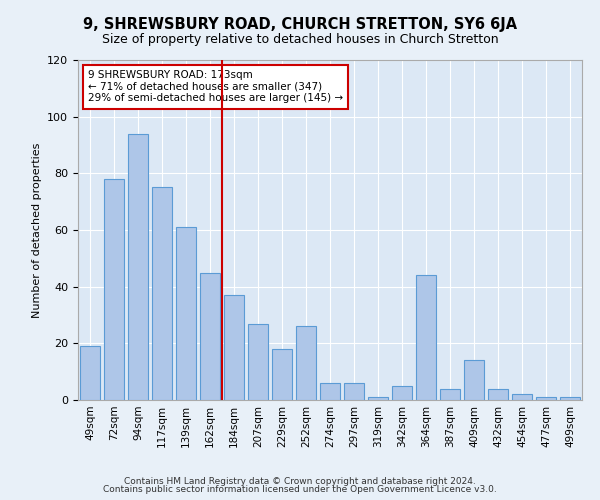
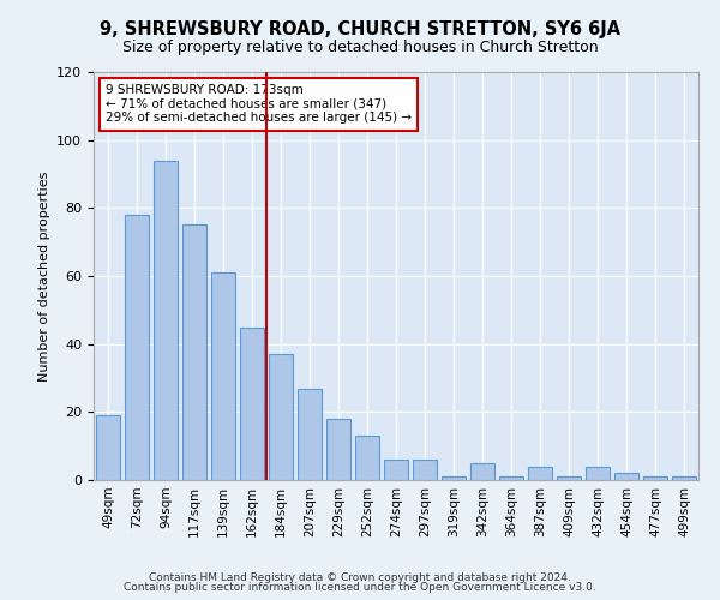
252sqm: 26 -> 13
364sqm: 44 -> 1
409sqm: 14 -> 1
